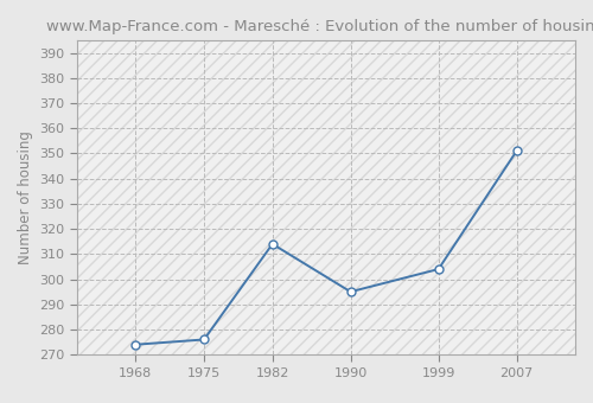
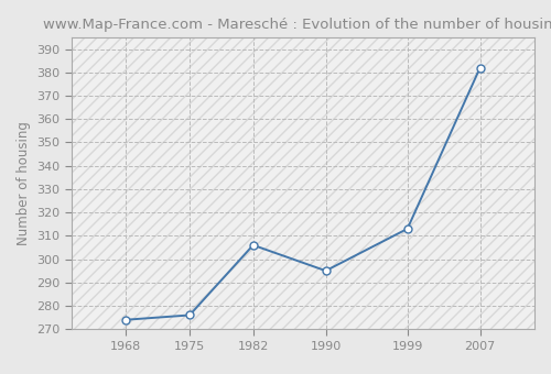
1982: 314 -> 306
1999: 304 -> 313
2007: 351 -> 382
